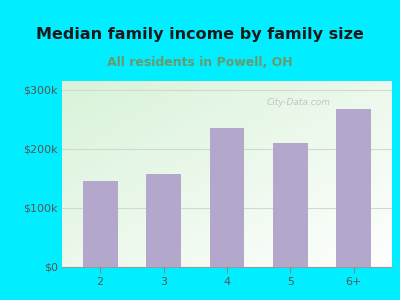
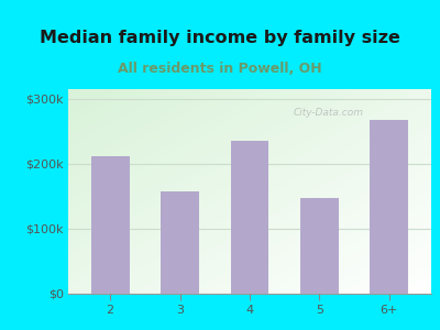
2: $145k -> $212k
5: $210k -> $148k
